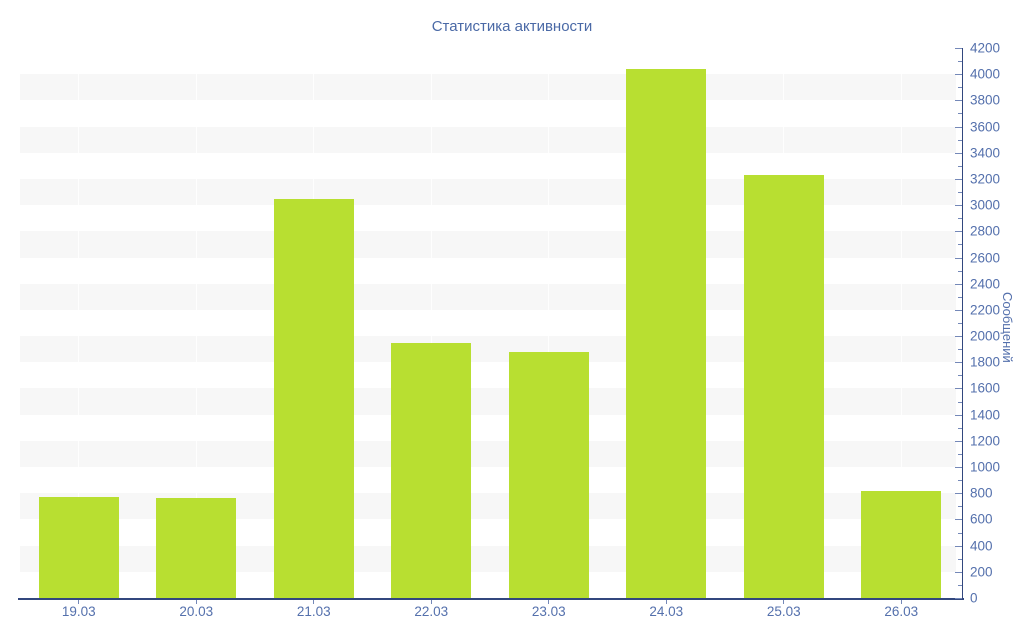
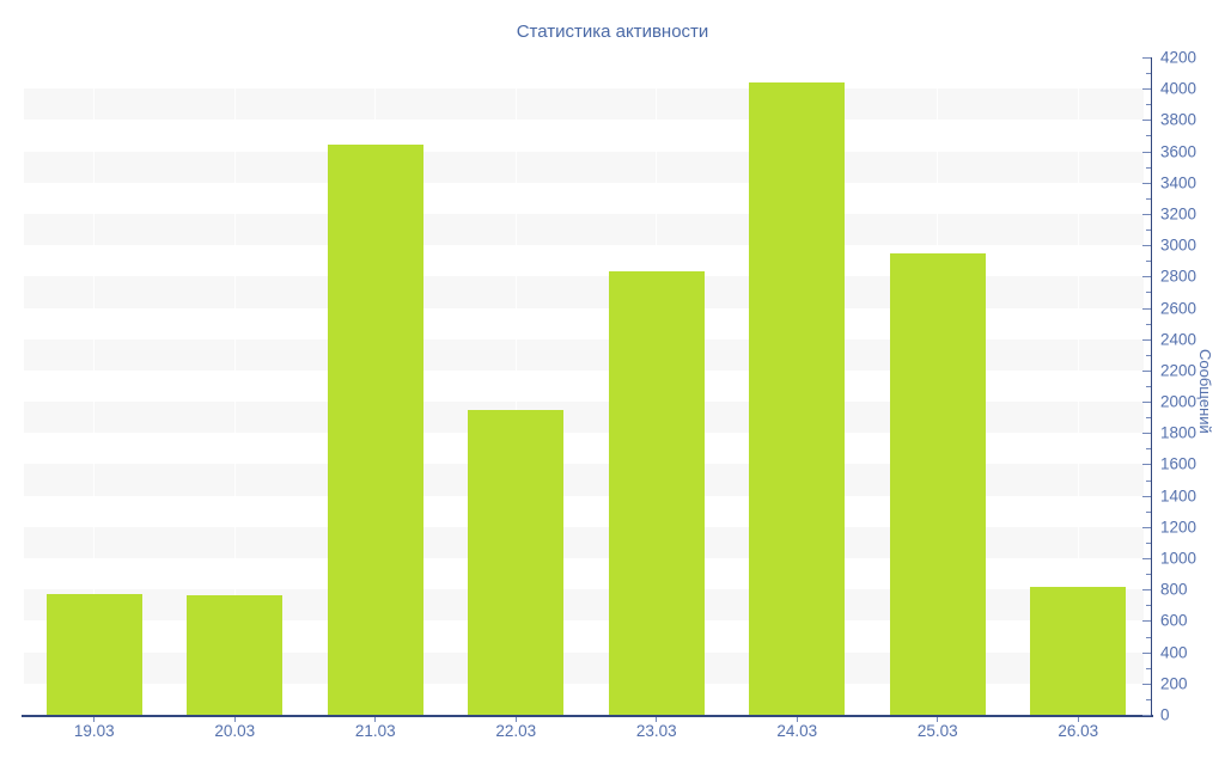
21.03: 3050 -> 3640
23.03: 1880 -> 2830
25.03: 3230 -> 2950
